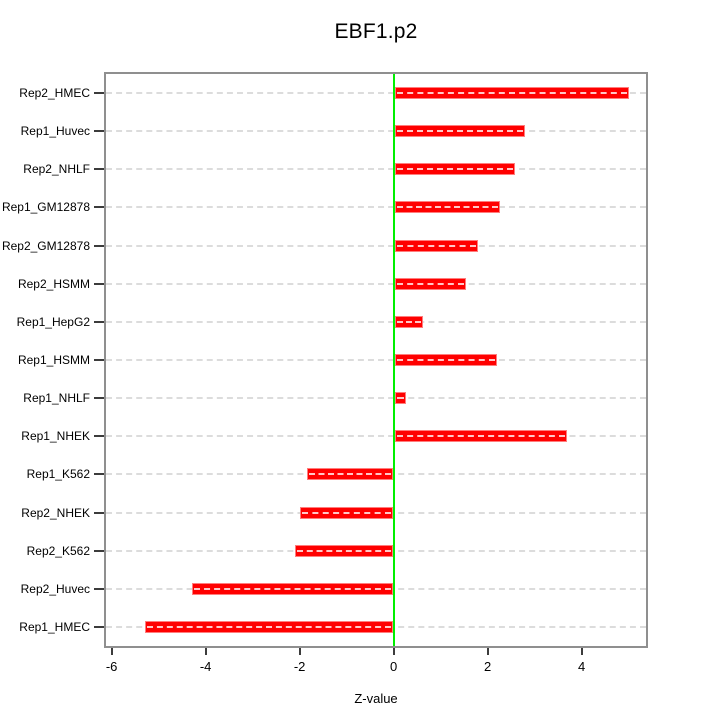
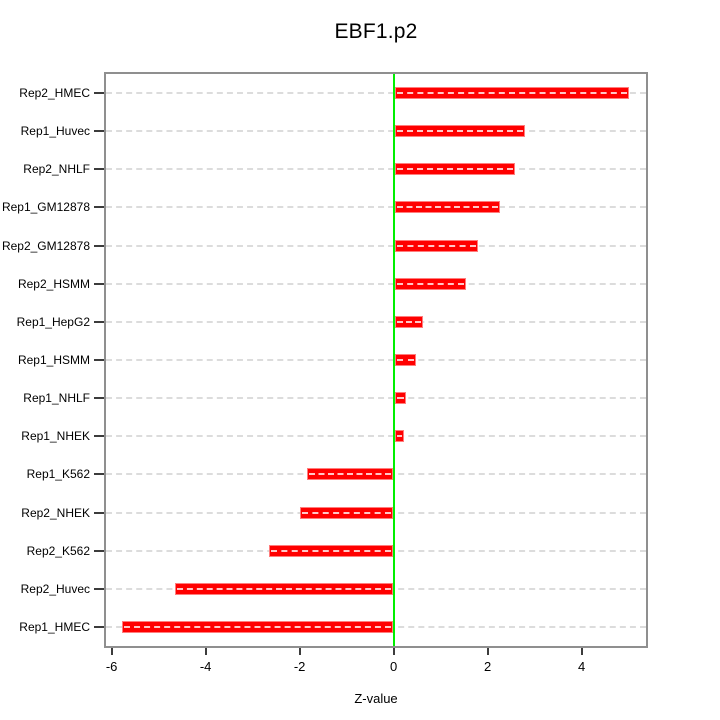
Rep1_HSMM: 2.2 -> 0.5
Rep1_NHEK: 3.7 -> 0.2
Rep2_K562: -2.1 -> -2.6
Rep2_Huvec: -4.3 -> -4.7
Rep1_HMEC: -5.3 -> -5.8
